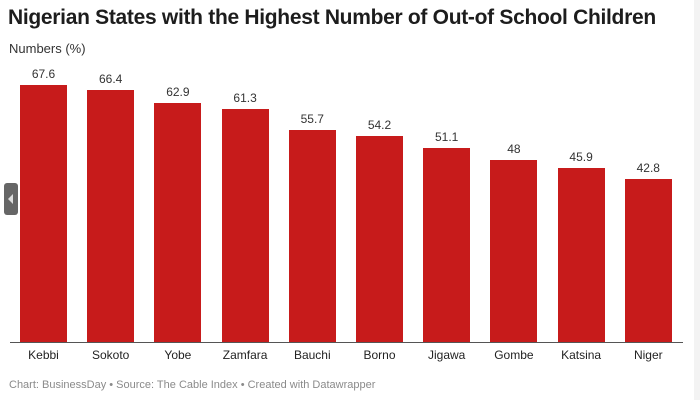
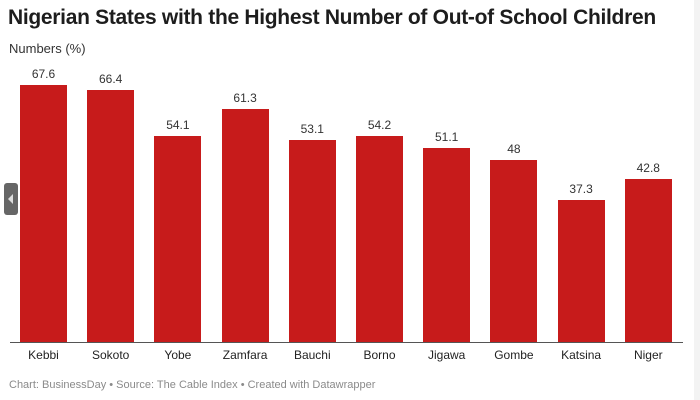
Yobe: 62.9 -> 54.1
Bauchi: 55.7 -> 53.1
Katsina: 45.9 -> 37.3
